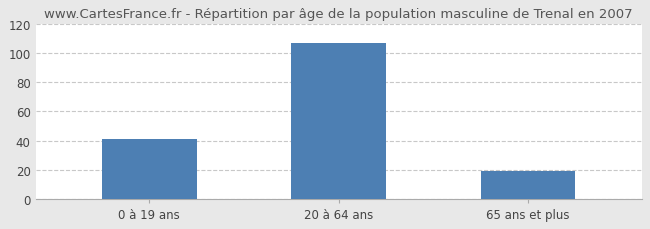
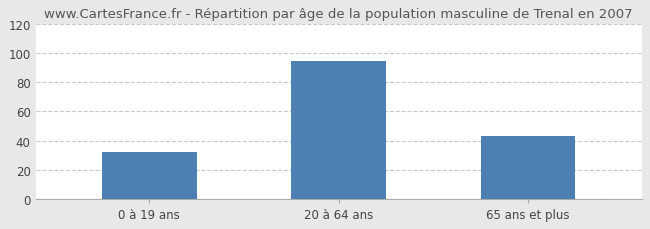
0 à 19 ans: 41 -> 32
20 à 64 ans: 107 -> 95
65 ans et plus: 19 -> 43
